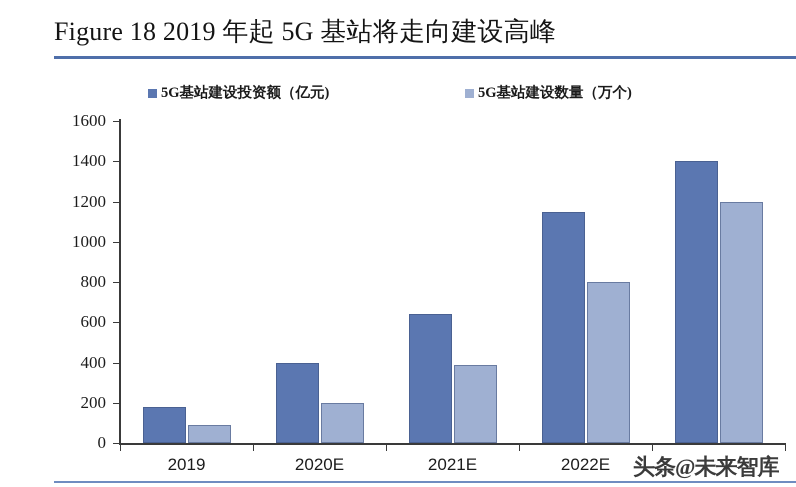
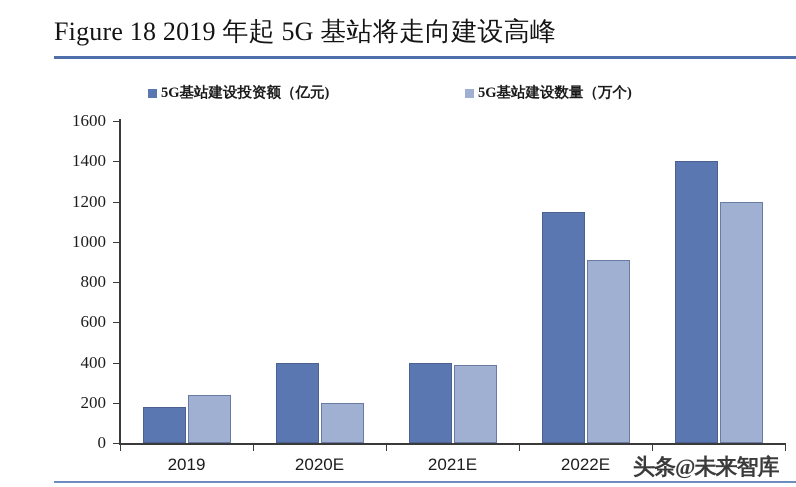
5G基站建设数量（万个)/2019: 90 -> 240
5G基站建设投资额（亿元)/2021E: 640 -> 400
5G基站建设数量（万个)/2022E: 800 -> 910
